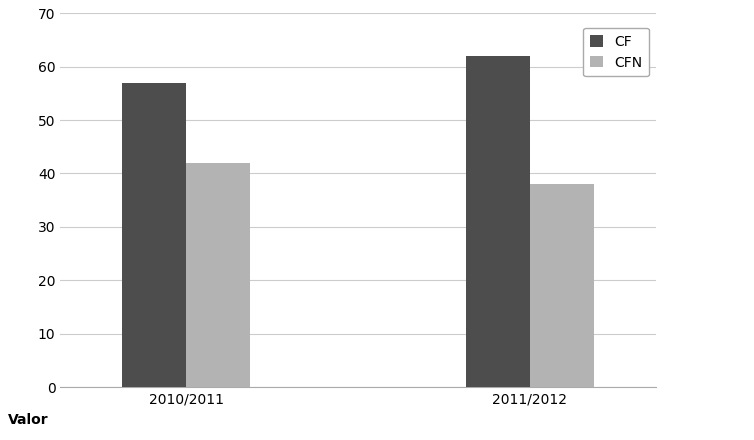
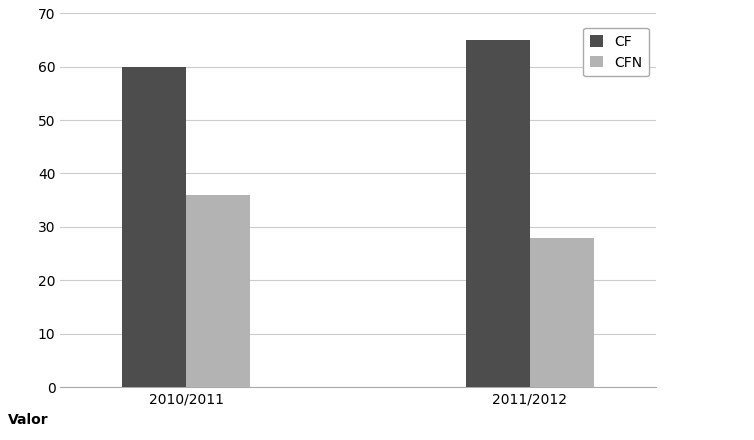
CF/2010/2011: 57 -> 60
CFN/2010/2011: 42 -> 36
CF/2011/2012: 62 -> 65
CFN/2011/2012: 38 -> 28
